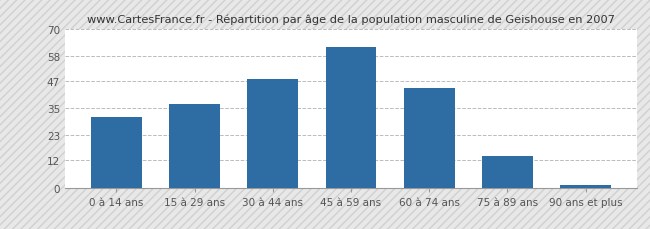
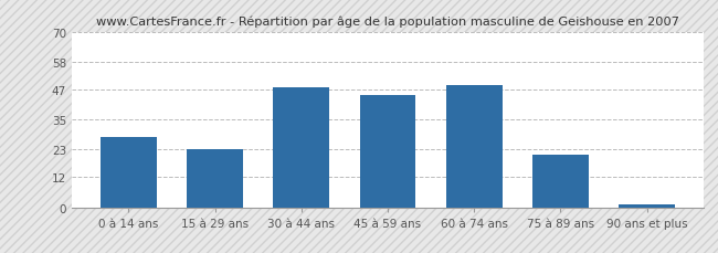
0 à 14 ans: 31 -> 28
15 à 29 ans: 37 -> 23
45 à 59 ans: 62 -> 45
60 à 74 ans: 44 -> 49
75 à 89 ans: 14 -> 21
